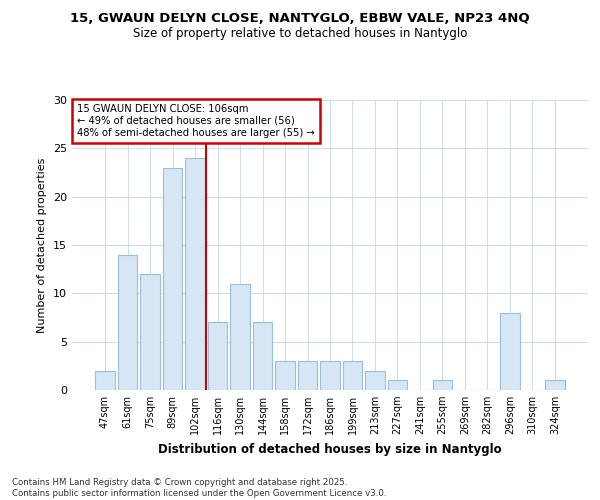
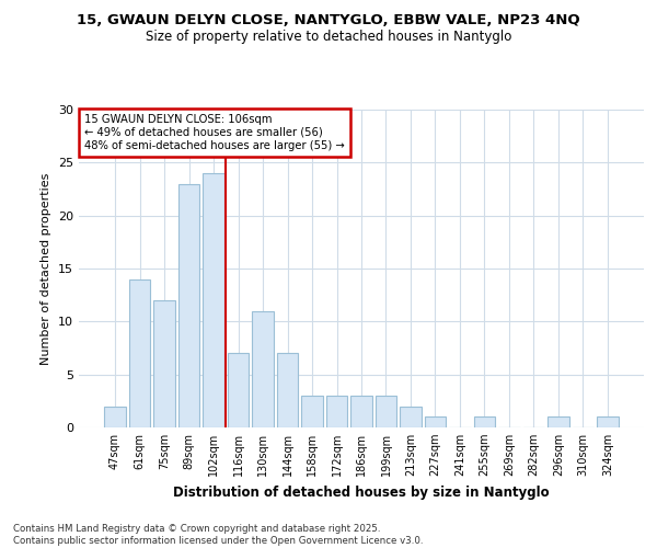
296sqm: 8 -> 1
